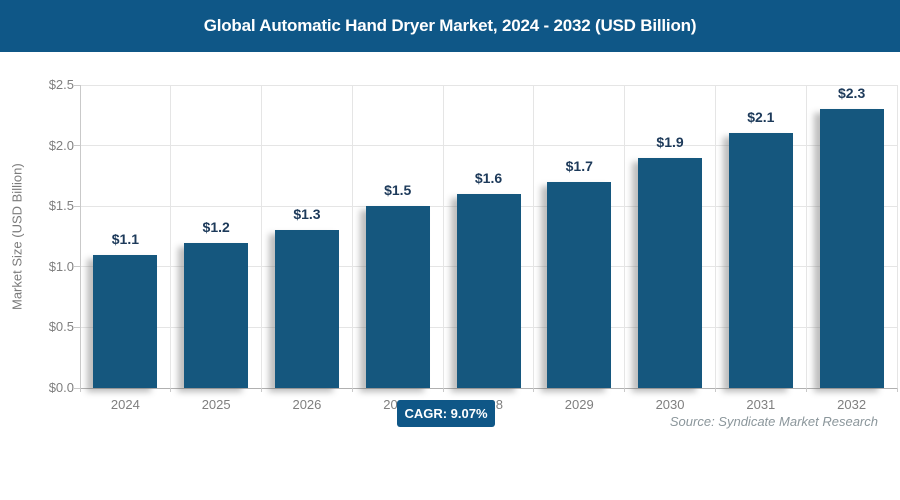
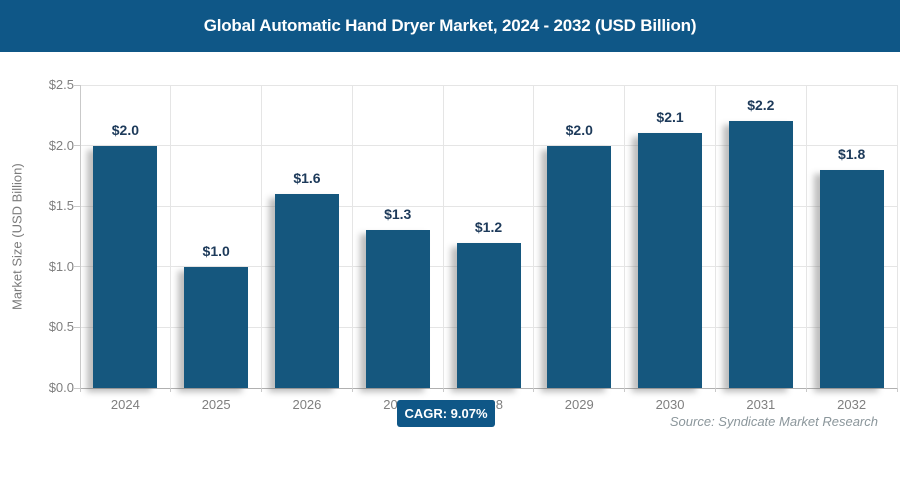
2024: $1.1 -> $2.0
2025: $1.2 -> $1.0
2026: $1.3 -> $1.6
2027: $1.5 -> $1.3
2028: $1.6 -> $1.2
2029: $1.7 -> $2.0
2030: $1.9 -> $2.1
2031: $2.1 -> $2.2
2032: $2.3 -> $1.8
